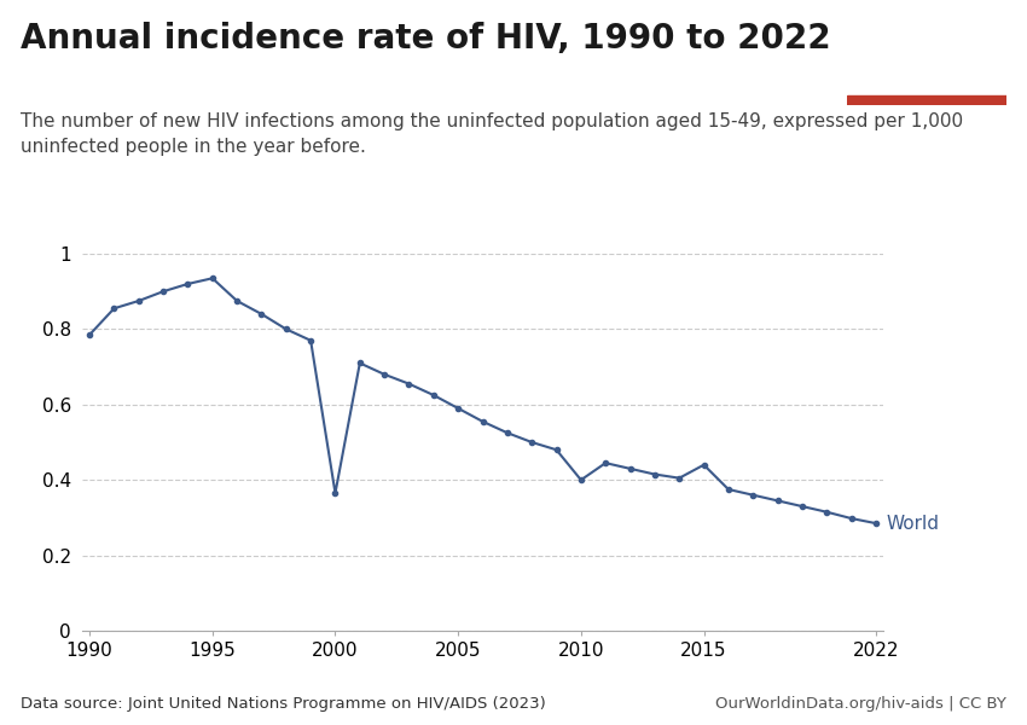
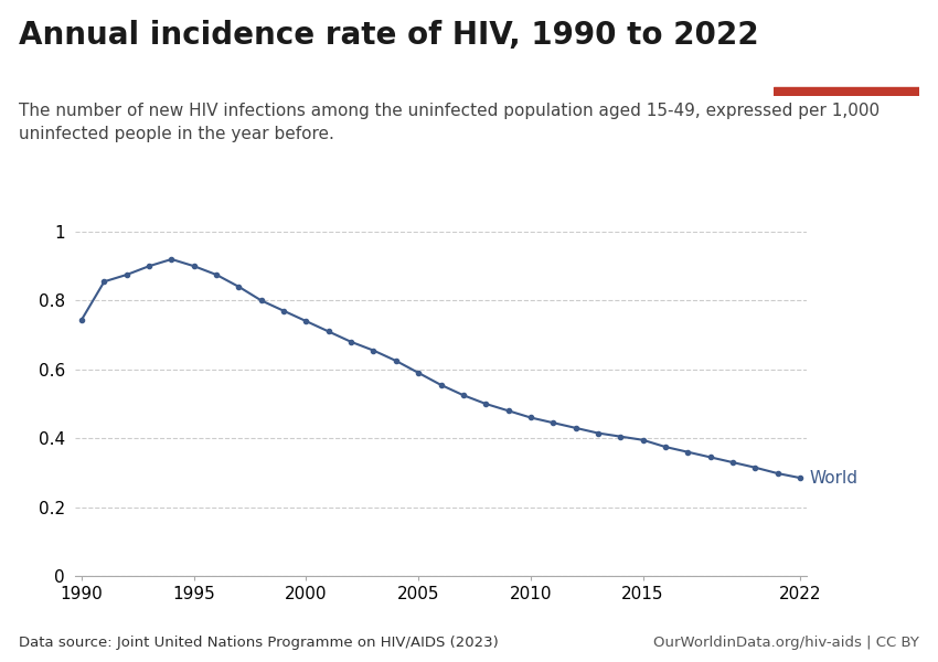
1990: 0.785 -> 0.745
1995: 0.935 -> 0.900
2000: 0.365 -> 0.740
2010: 0.400 -> 0.460
2015: 0.440 -> 0.395
